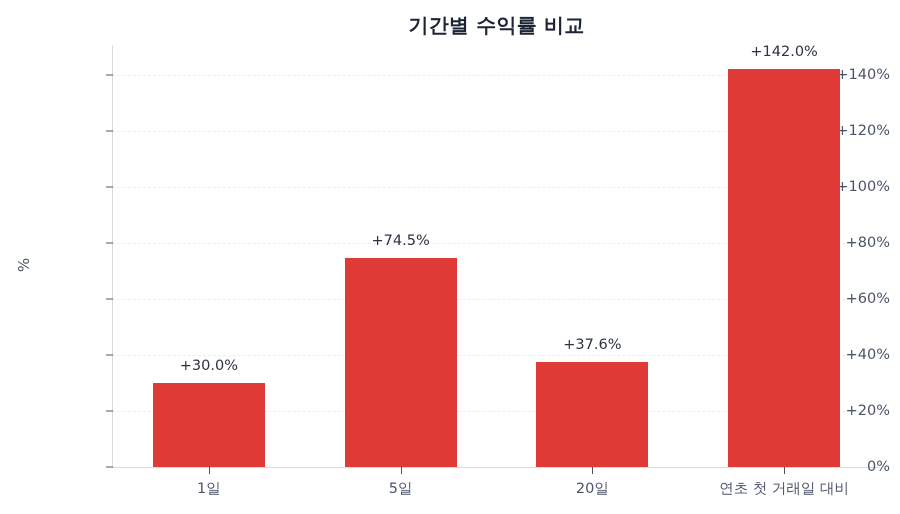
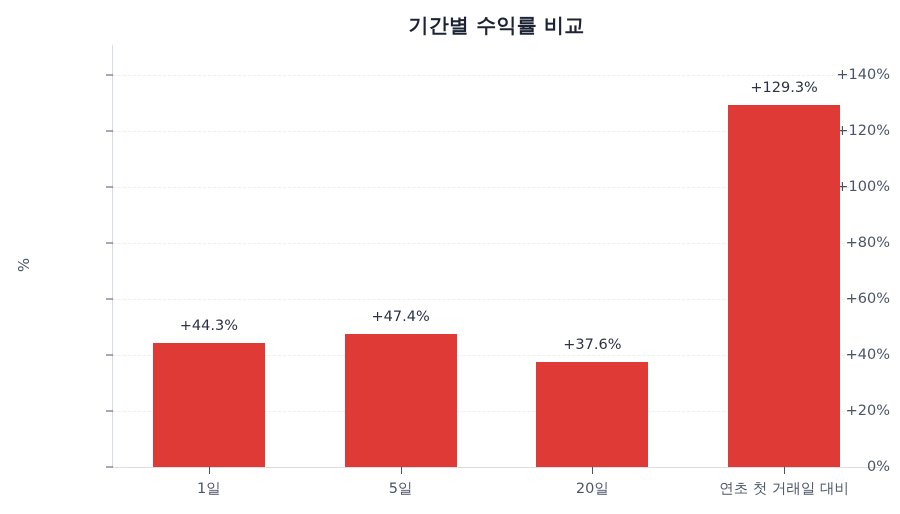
1일: +30.0% -> +44.3%
5일: +74.5% -> +47.4%
연초 첫 거래일 대비: +142.0% -> +129.3%
